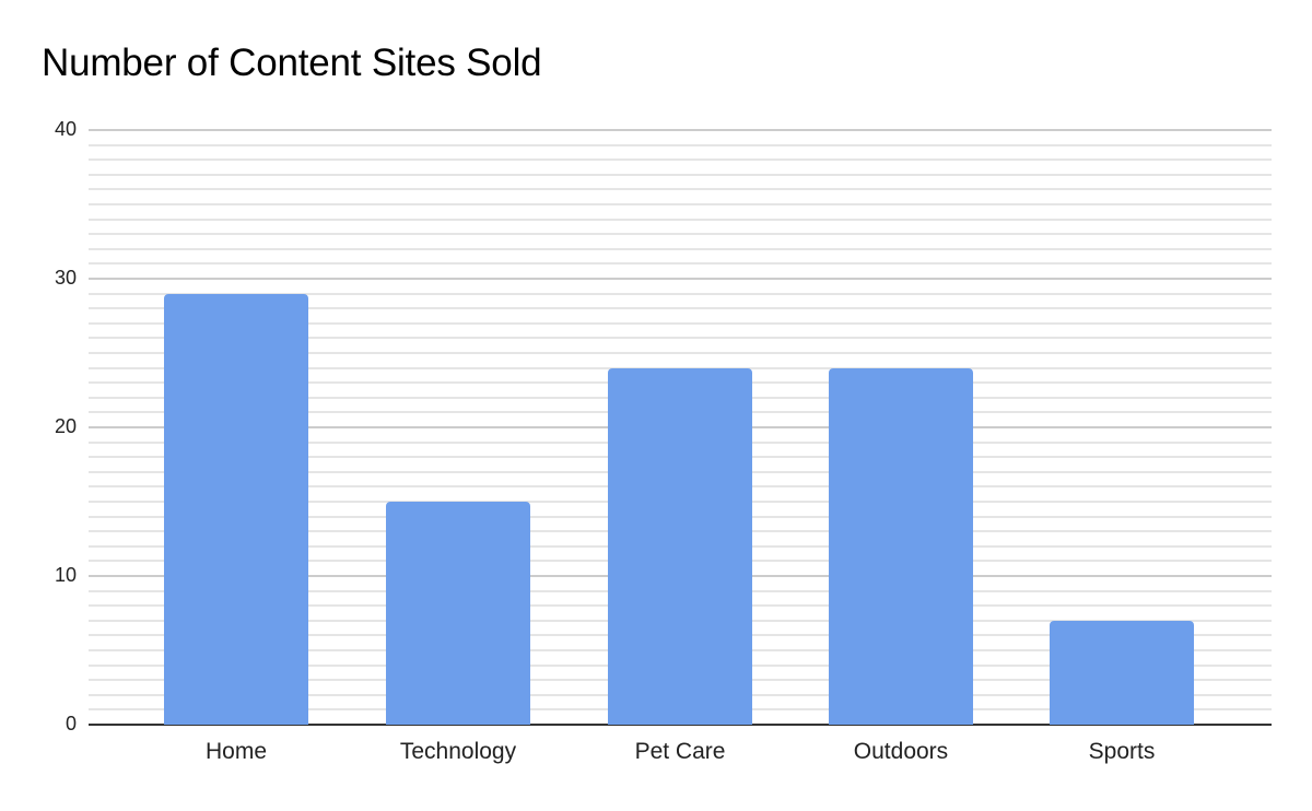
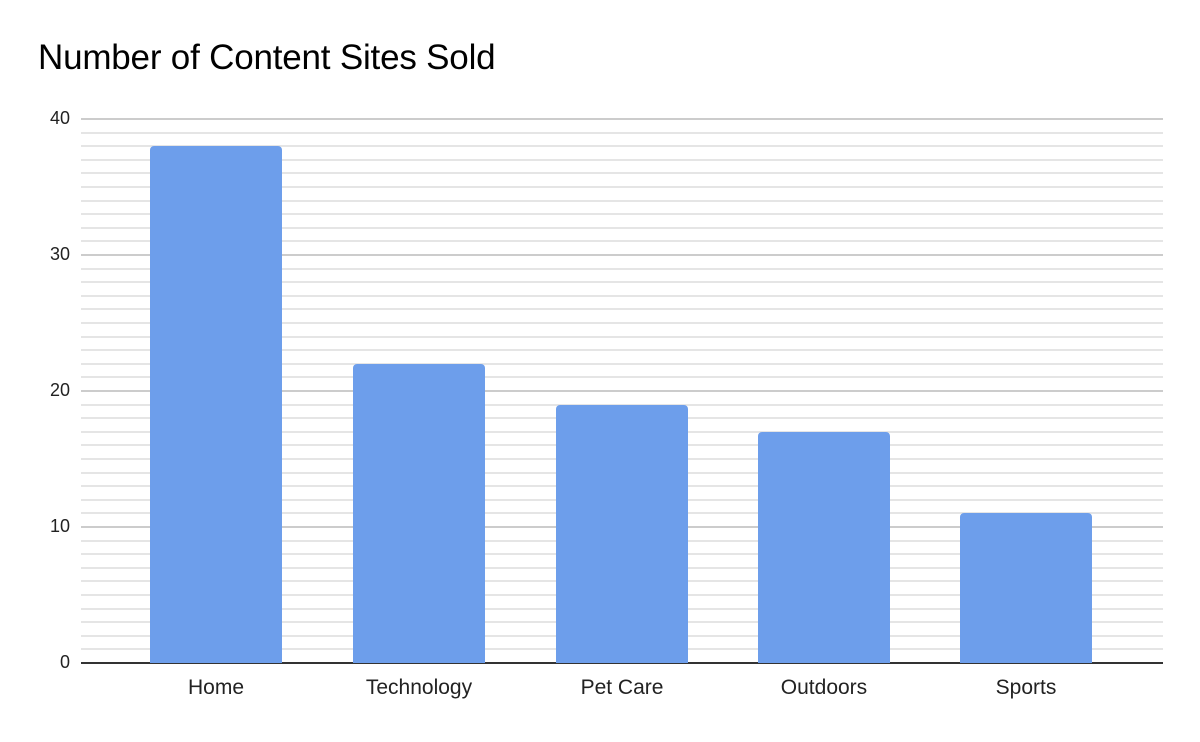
Home: 29 -> 38
Technology: 15 -> 22
Pet Care: 24 -> 19
Outdoors: 24 -> 17
Sports: 7 -> 11
